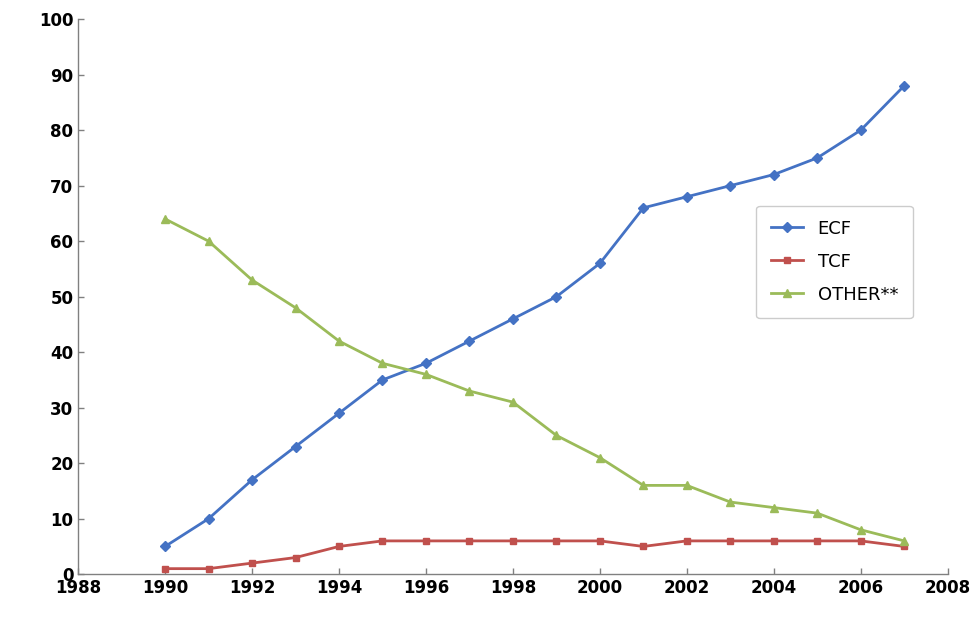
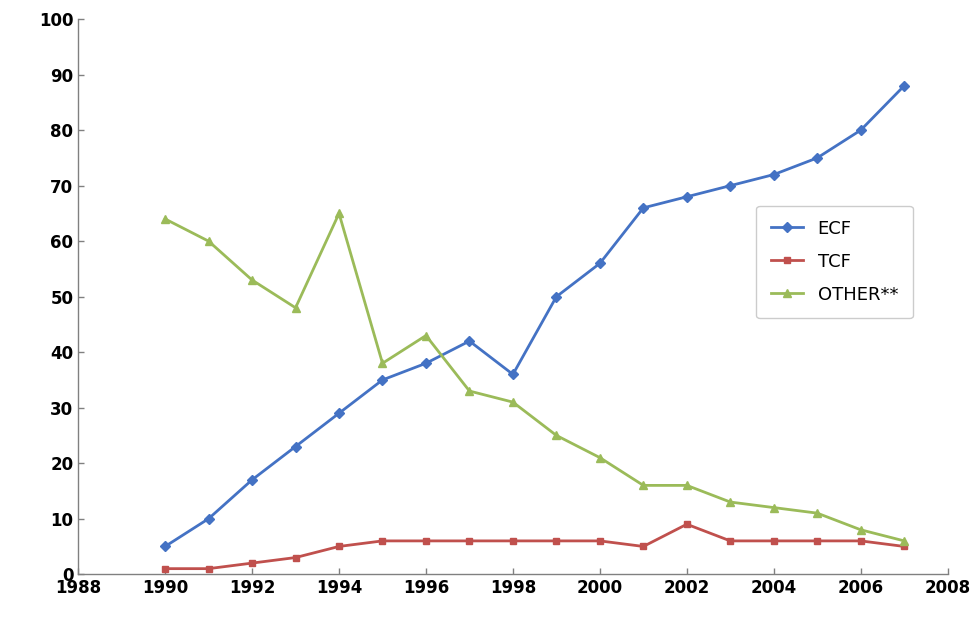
OTHER**/1994: 42 -> 65
OTHER**/1996: 36 -> 43
ECF/1998: 46 -> 36
TCF/2002: 6 -> 9
